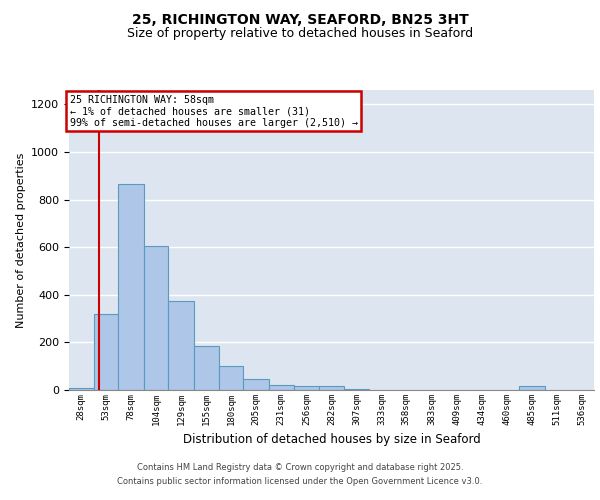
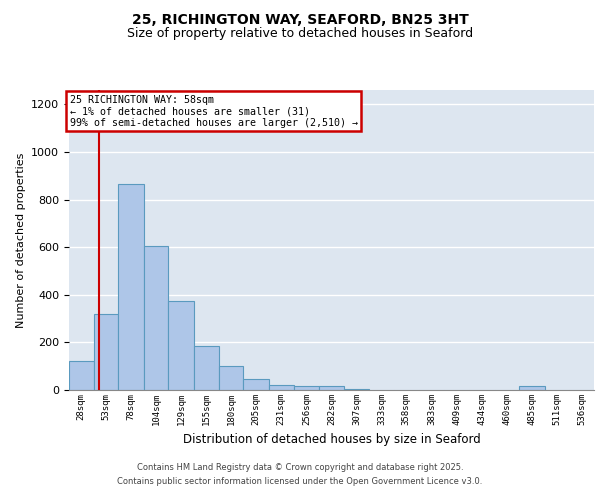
28sqm: 10 -> 120
